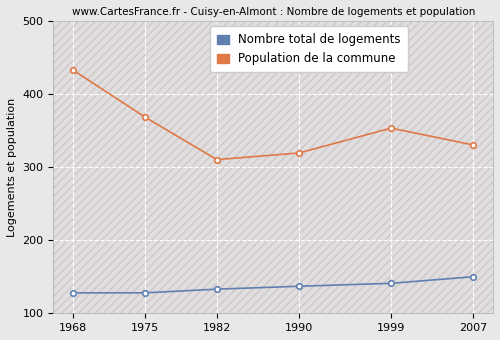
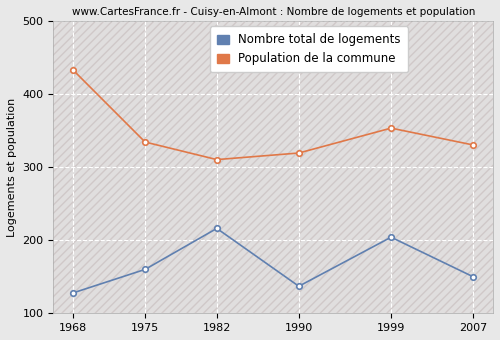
Nombre total de logements/1975: 128 -> 160
Population de la commune/1975: 368 -> 334
Nombre total de logements/1982: 133 -> 216
Nombre total de logements/1999: 141 -> 204
